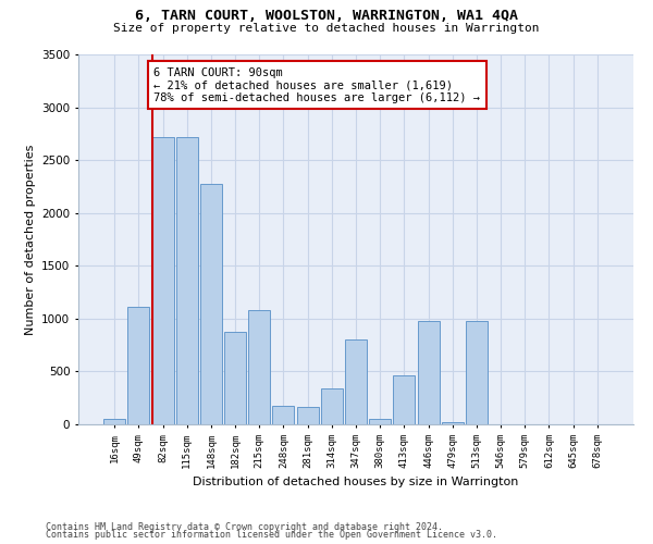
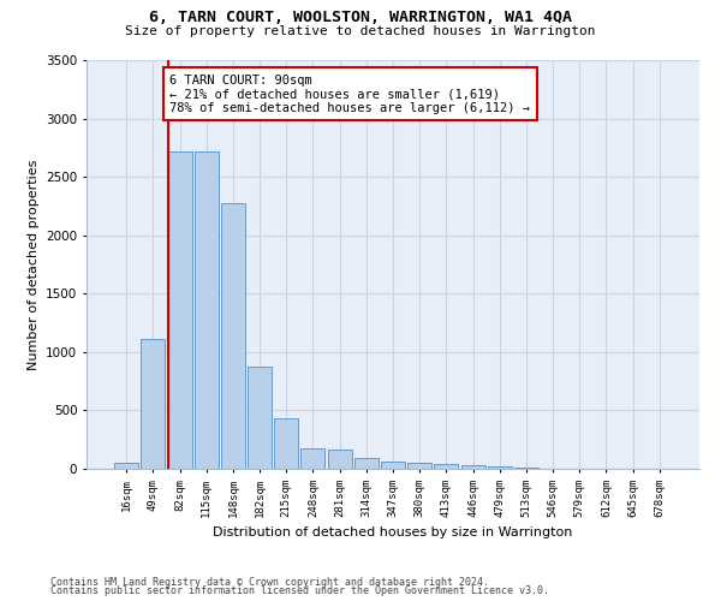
215sqm: 1080 -> 430
314sqm: 340 -> 90
347sqm: 800 -> 60
413sqm: 460 -> 40
446sqm: 980 -> 30
513sqm: 980 -> 10
